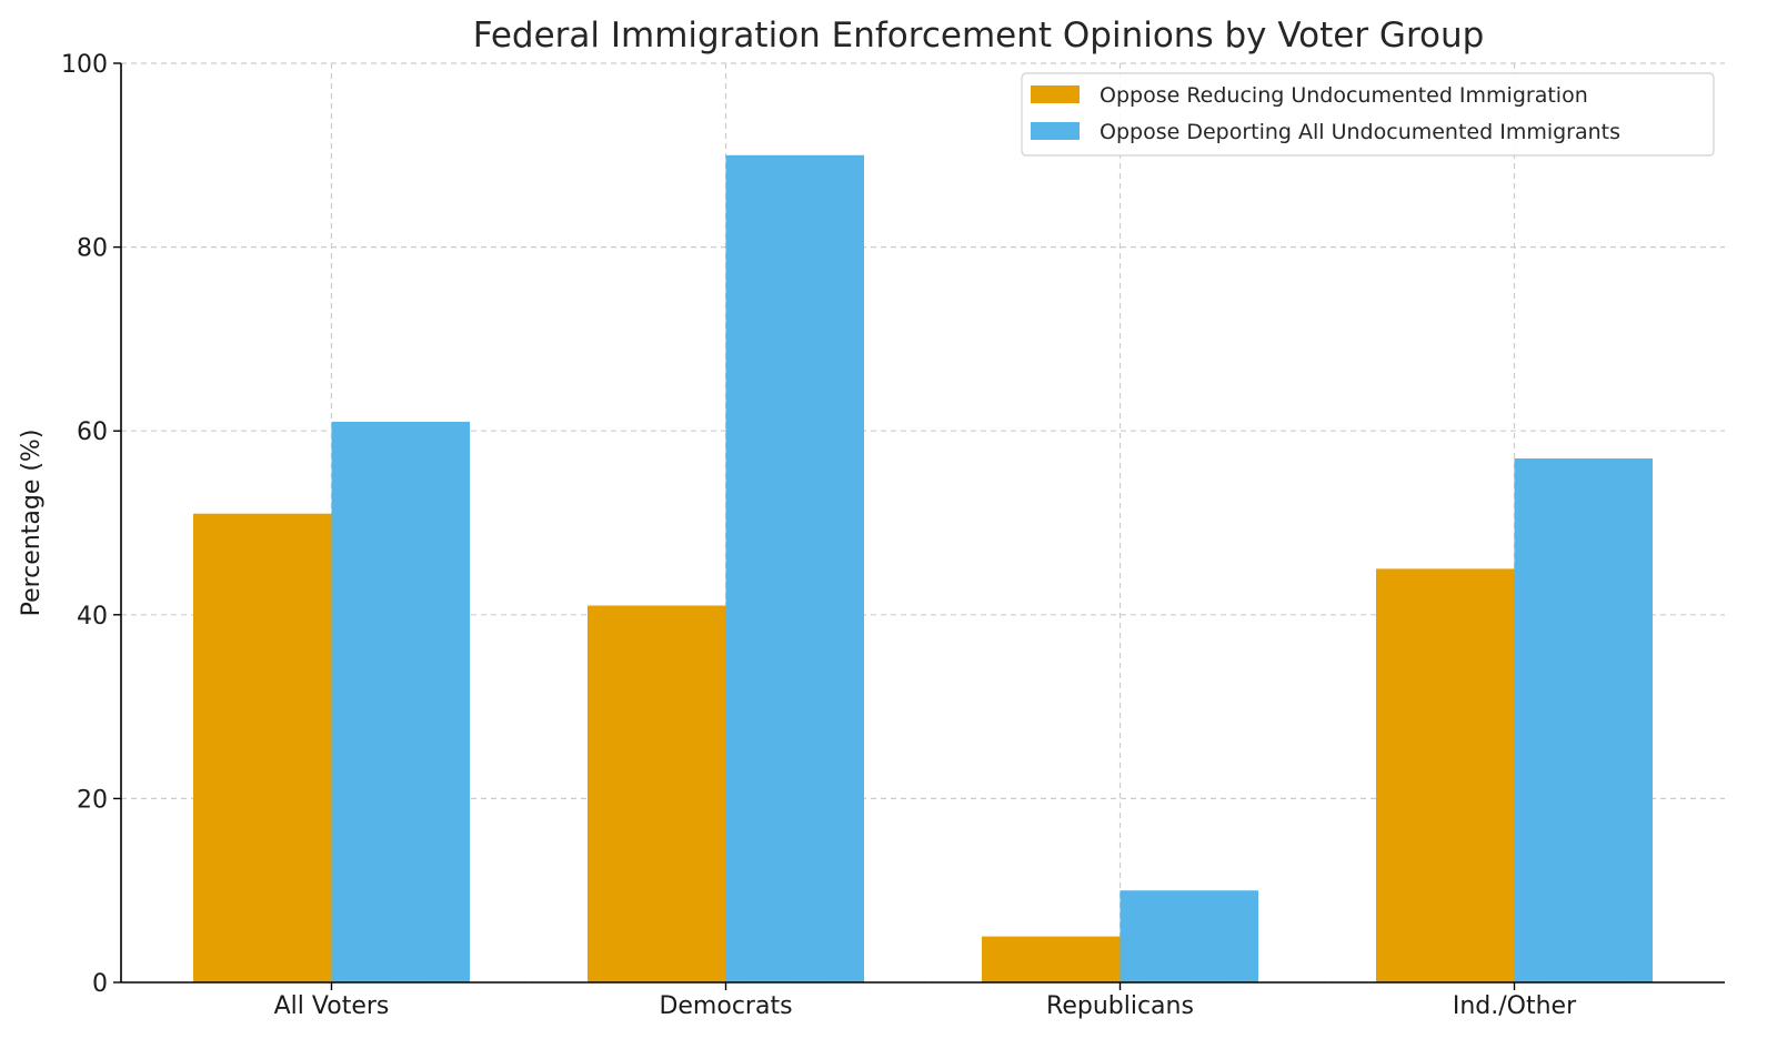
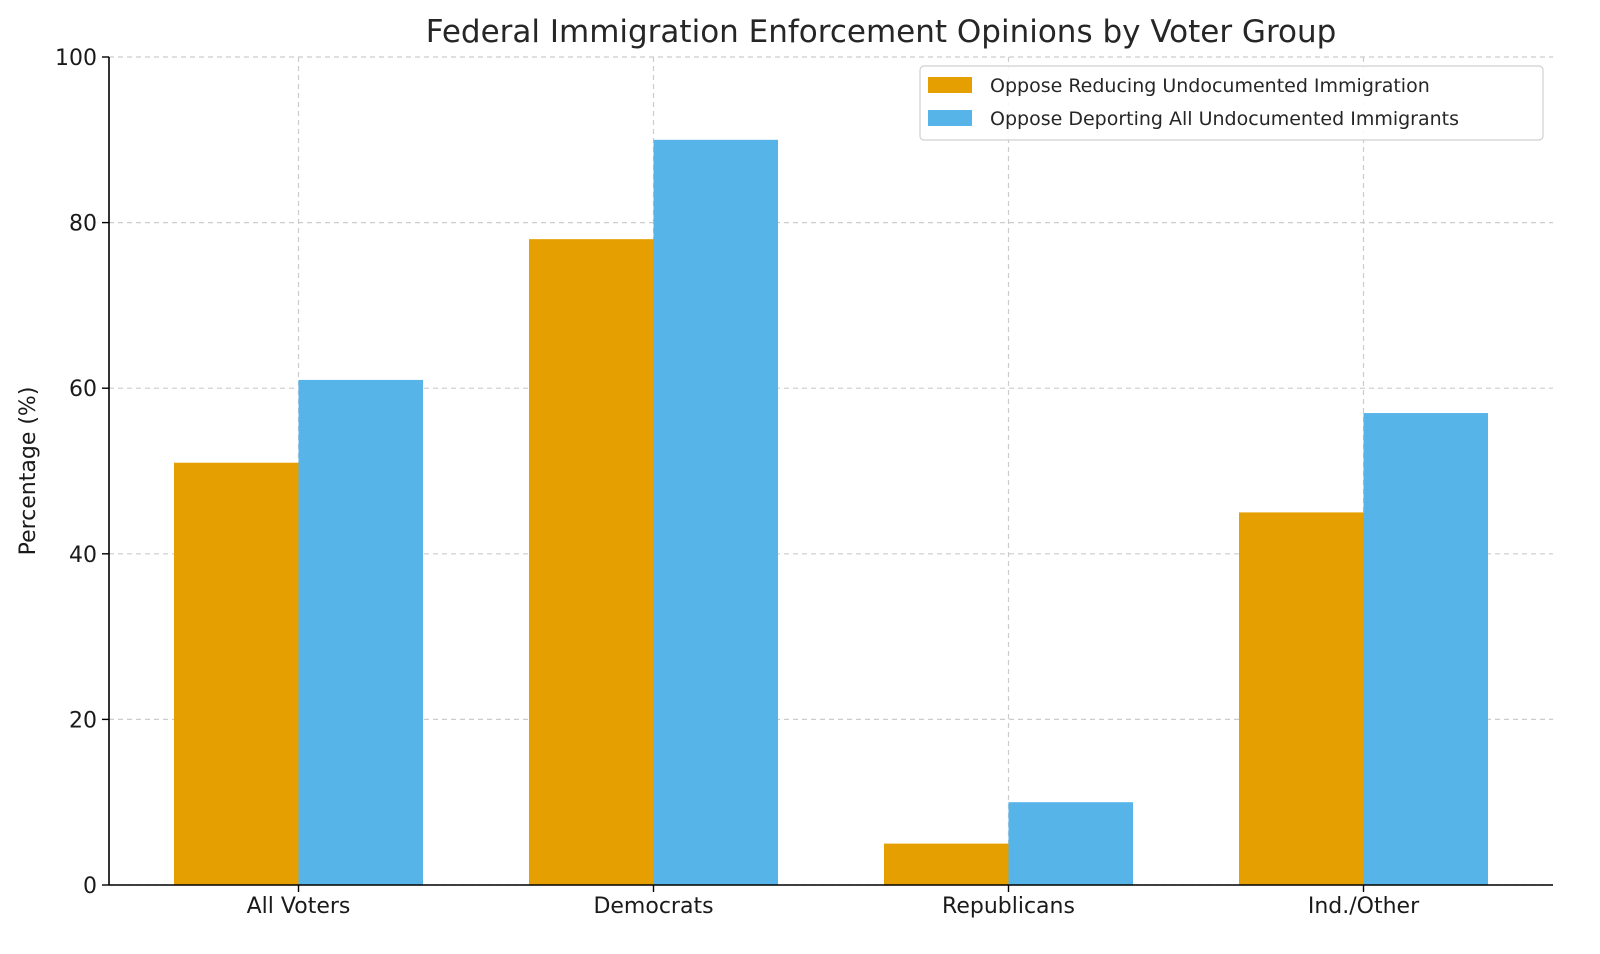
Oppose Reducing Undocumented Immigration/Democrats: 41 -> 78
